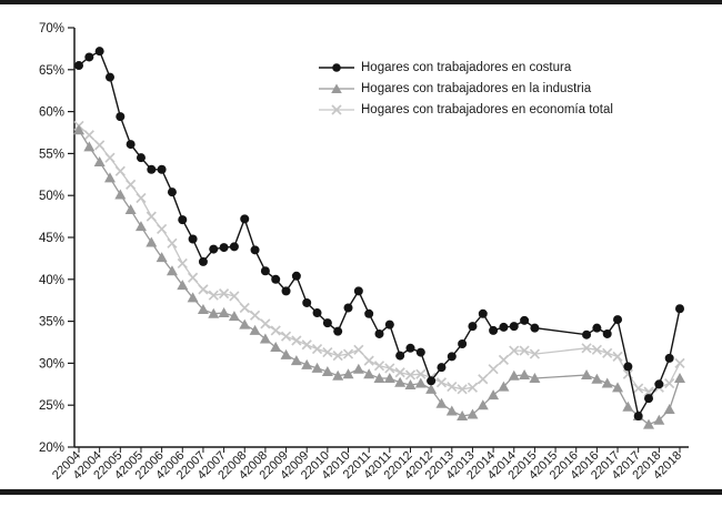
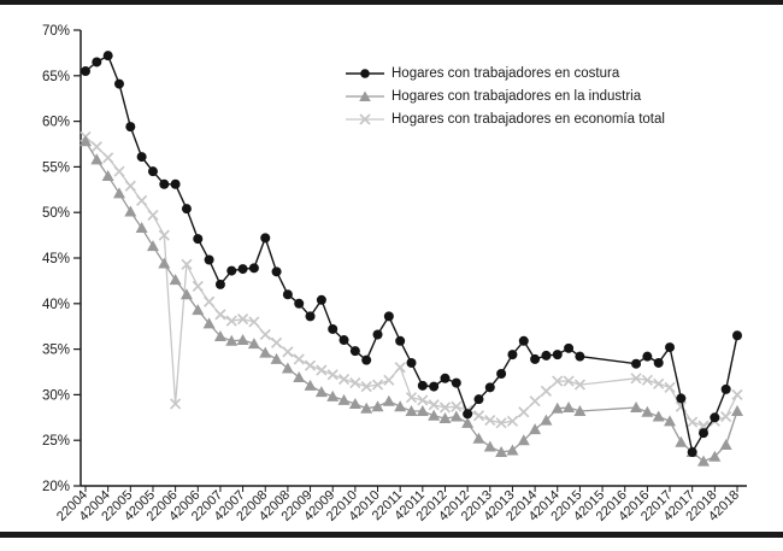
Hogares con trabajadores en economía total/22006: 46% -> 29%
Hogares con trabajadores en economía total/22011: 30% -> 33%
Hogares con trabajadores en costura/42011: 35% -> 31%
